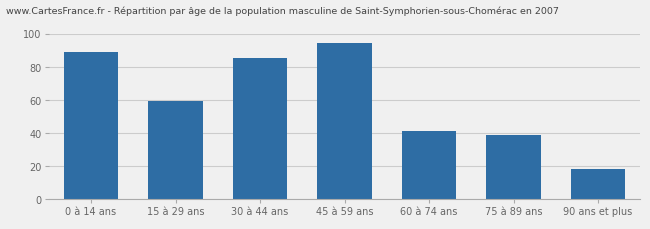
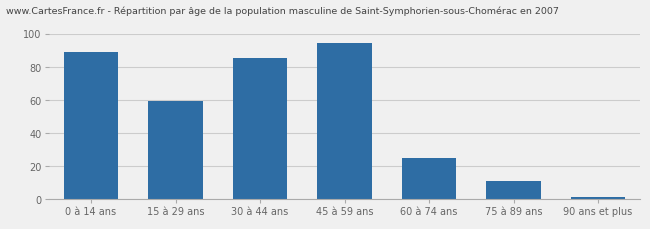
60 à 74 ans: 41 -> 25
75 à 89 ans: 39 -> 11
90 ans et plus: 18 -> 1
